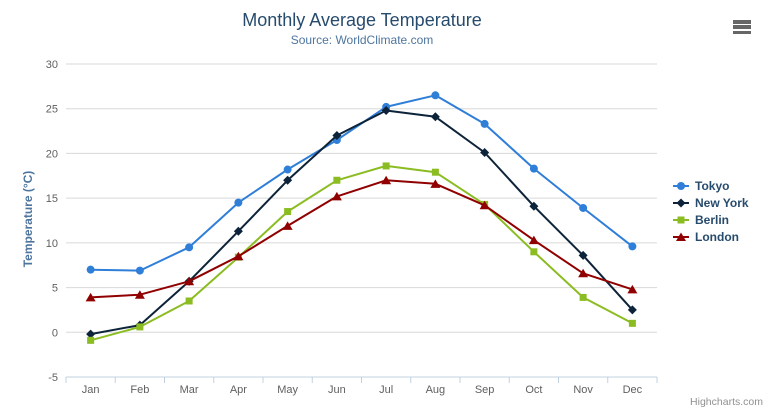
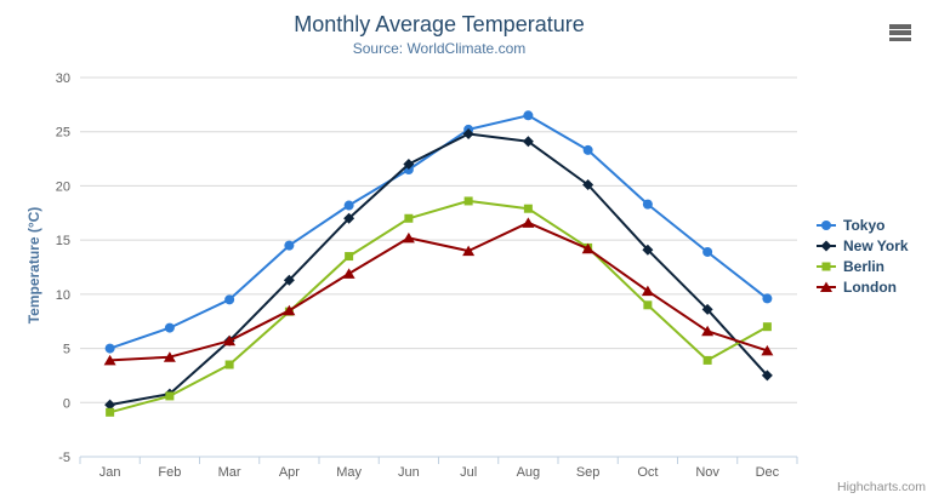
Tokyo/Jan: 7 -> 5
London/Jul: 17 -> 14
Berlin/Dec: 1 -> 7
